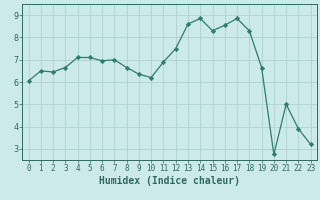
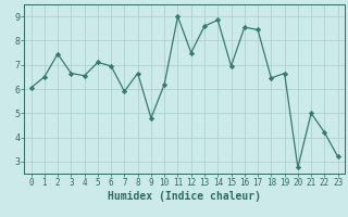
2: 6.45 -> 7.45
4: 7.10 -> 6.55
7: 7.00 -> 5.90
9: 6.35 -> 4.80
11: 6.90 -> 9.00
15: 8.30 -> 6.95
17: 8.85 -> 8.45
18: 8.30 -> 6.45
22: 3.90 -> 4.20
